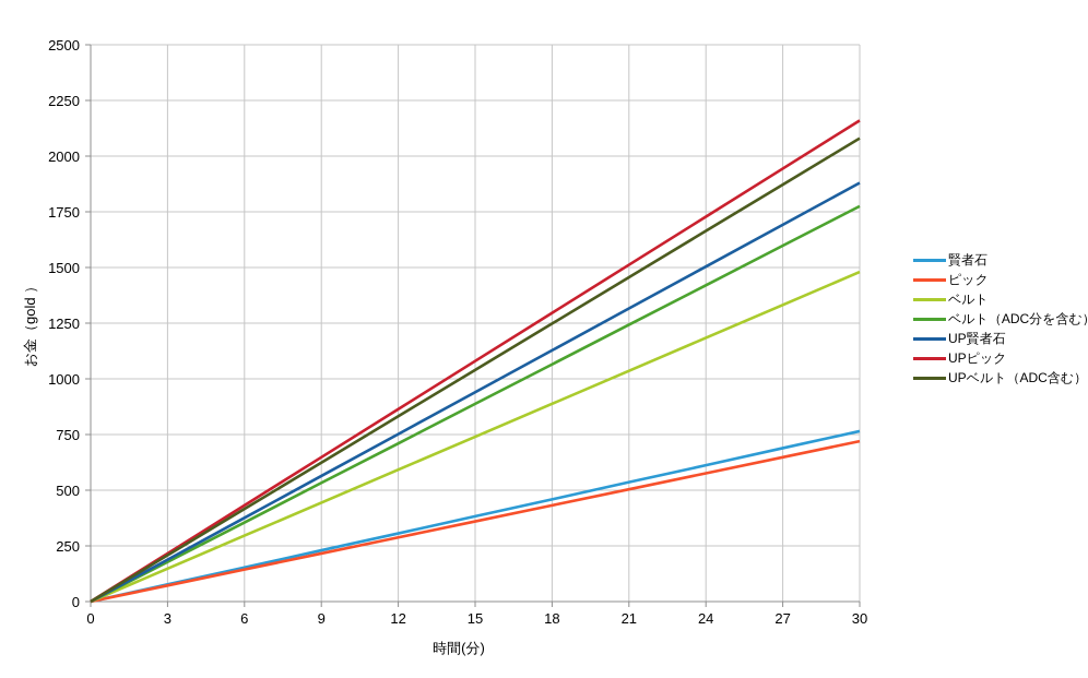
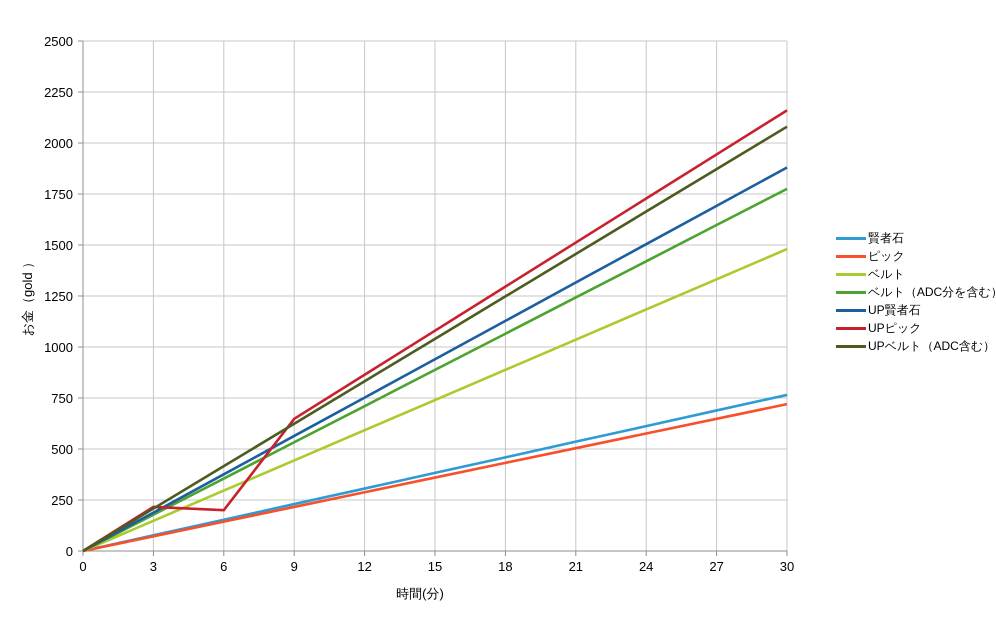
UPピック/6: 430 -> 200
